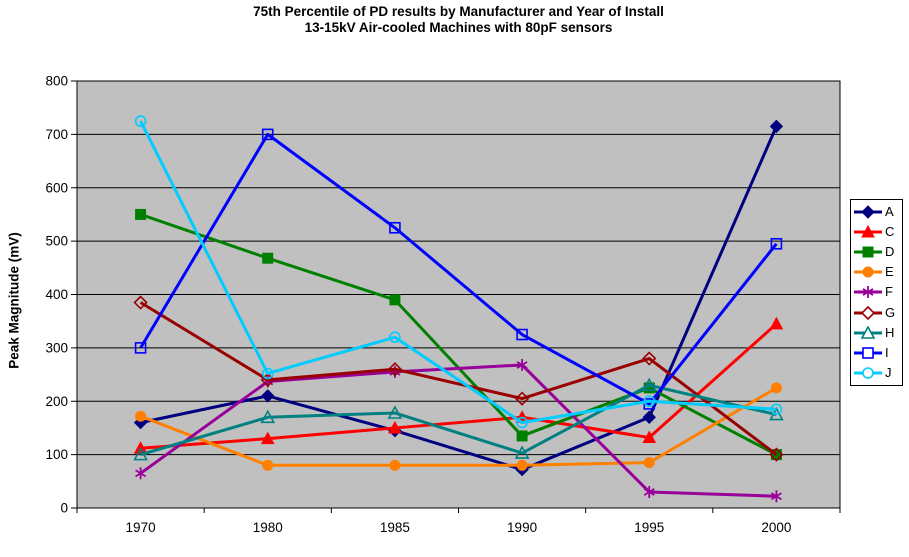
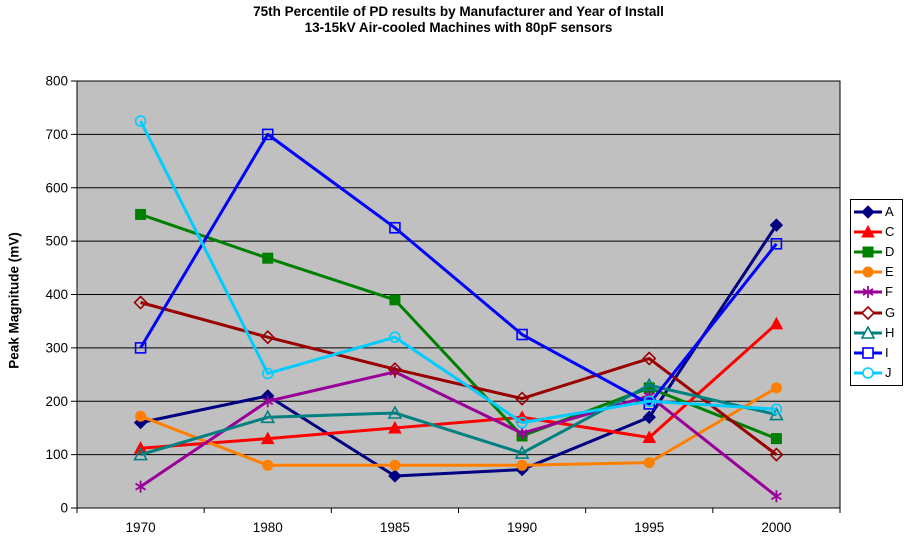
F/1970: 60 -> 40
F/1980: 240 -> 200
G/1980: 240 -> 320
A/1985: 140 -> 60
F/1990: 270 -> 140
F/1995: 30 -> 210
A/2000: 720 -> 530
D/2000: 100 -> 130
